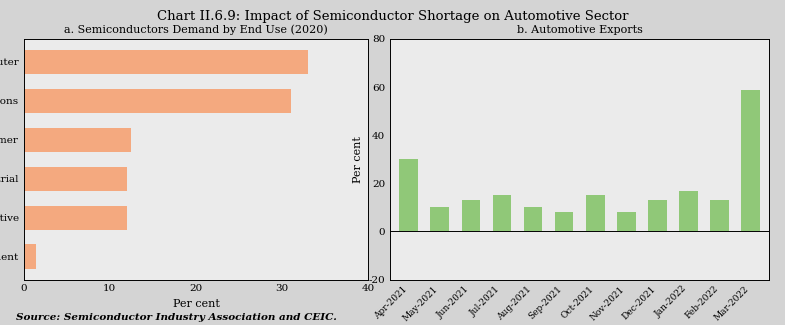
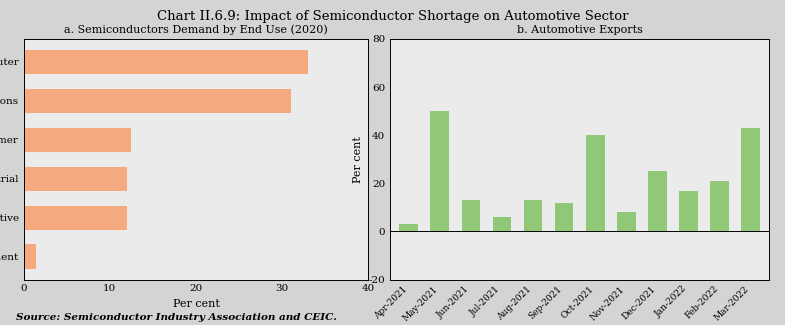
b. Automotive Exports/Apr-2021: 30 -> 3
b. Automotive Exports/May-2021: 10 -> 50
b. Automotive Exports/Jul-2021: 15 -> 6
b. Automotive Exports/Aug-2021: 10 -> 13
b. Automotive Exports/Sep-2021: 8 -> 12
b. Automotive Exports/Oct-2021: 15 -> 40
b. Automotive Exports/Dec-2021: 13 -> 25
b. Automotive Exports/Feb-2022: 13 -> 21
b. Automotive Exports/Mar-2022: 59 -> 43
